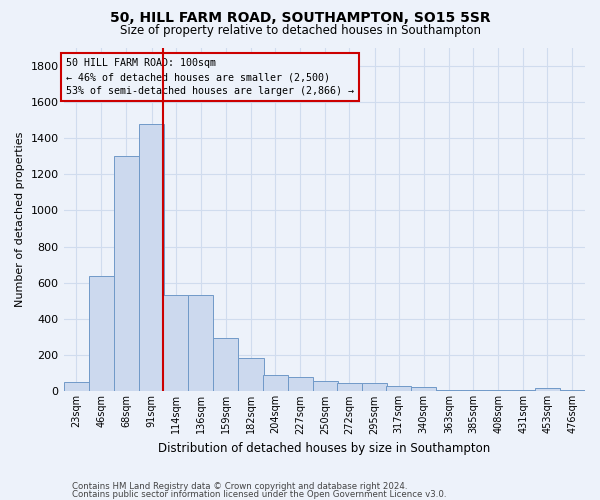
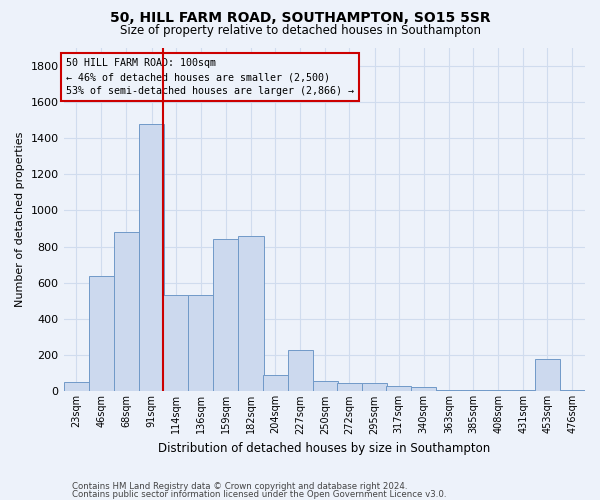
68sqm: 1300 -> 880
159sqm: 300 -> 840
182sqm: 180 -> 860
227sqm: 80 -> 230
453sqm: 20 -> 180
